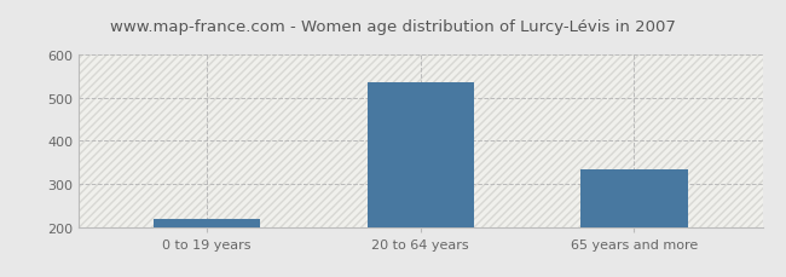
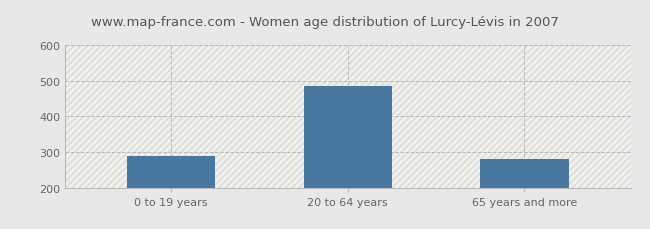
0 to 19 years: 218 -> 290
20 to 64 years: 536 -> 485
65 years and more: 333 -> 280
